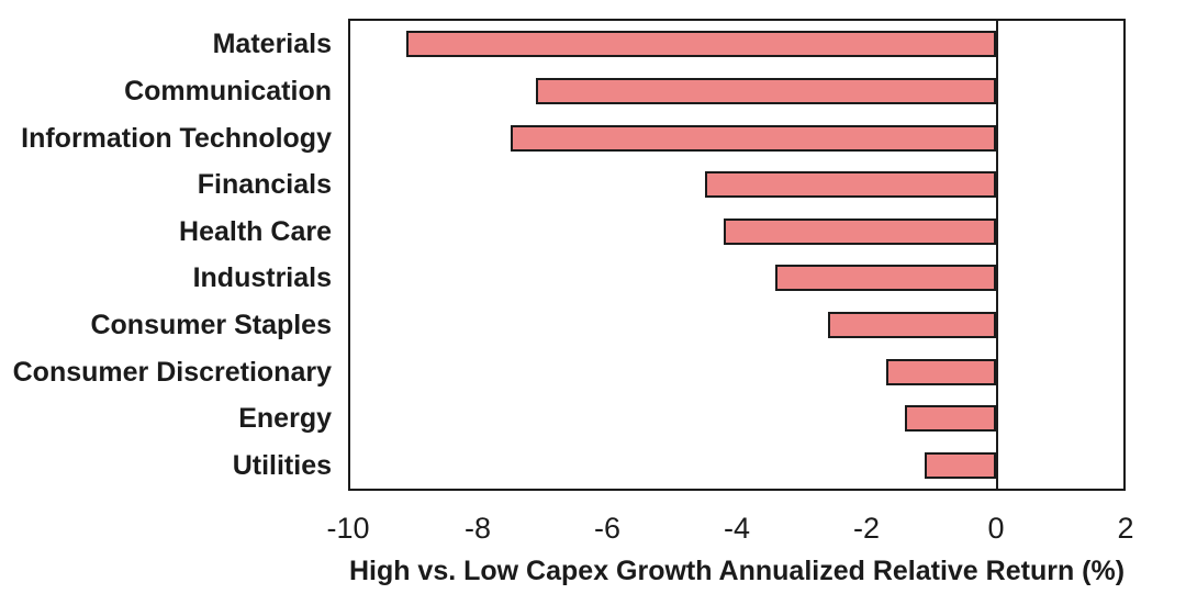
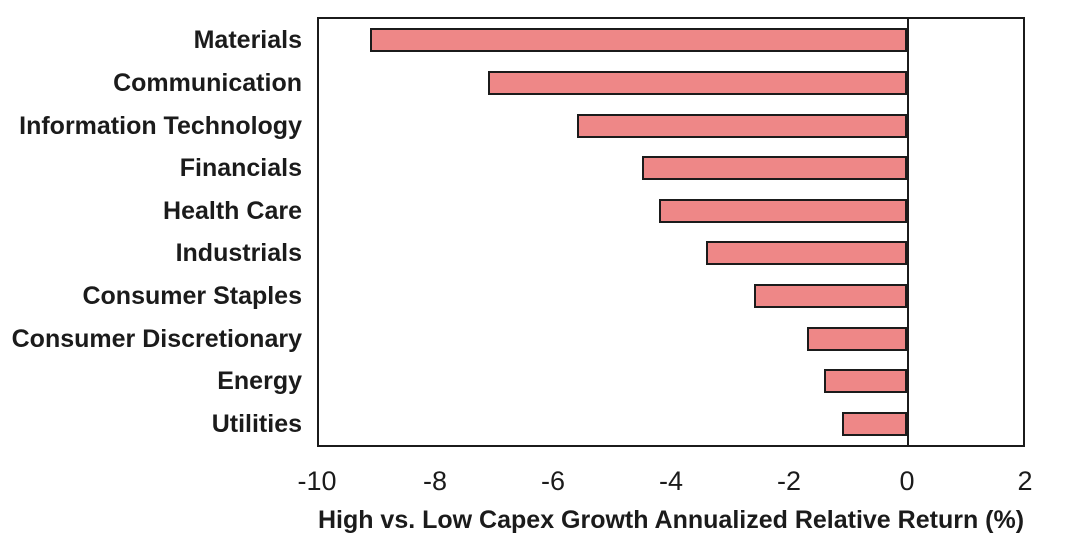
Information Technology: -7.5 -> -5.6
